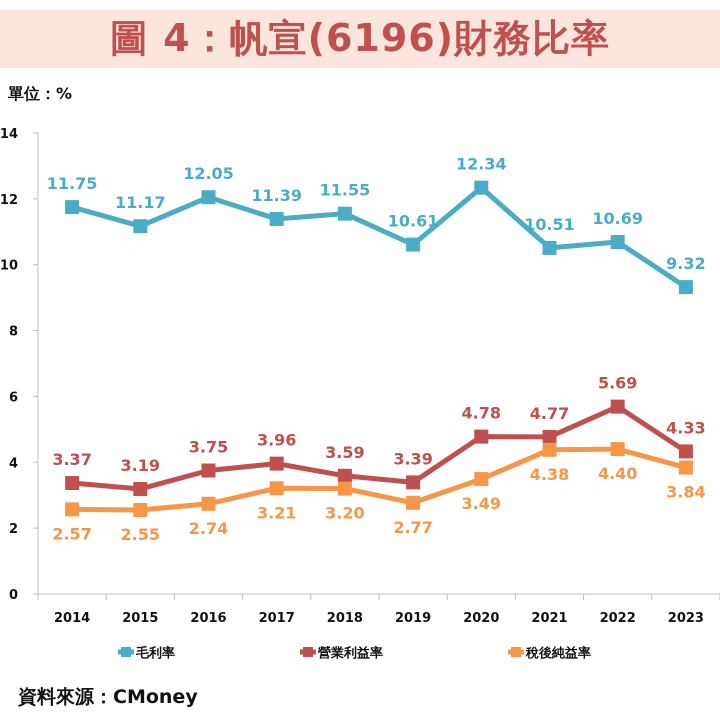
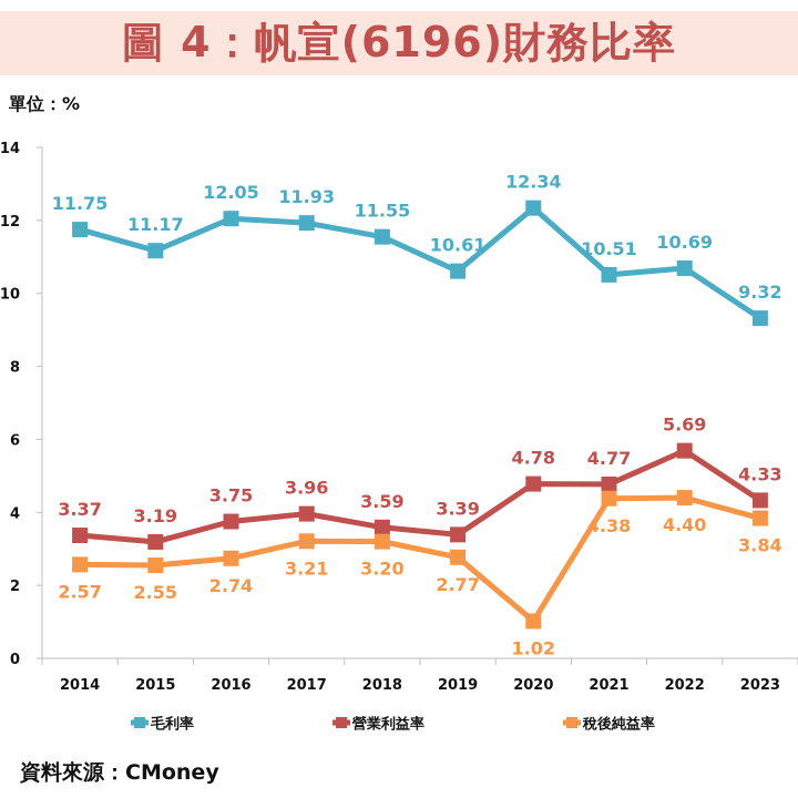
毛利率/2017: 11.39 -> 11.93
稅後純益率/2020: 3.49 -> 1.02
